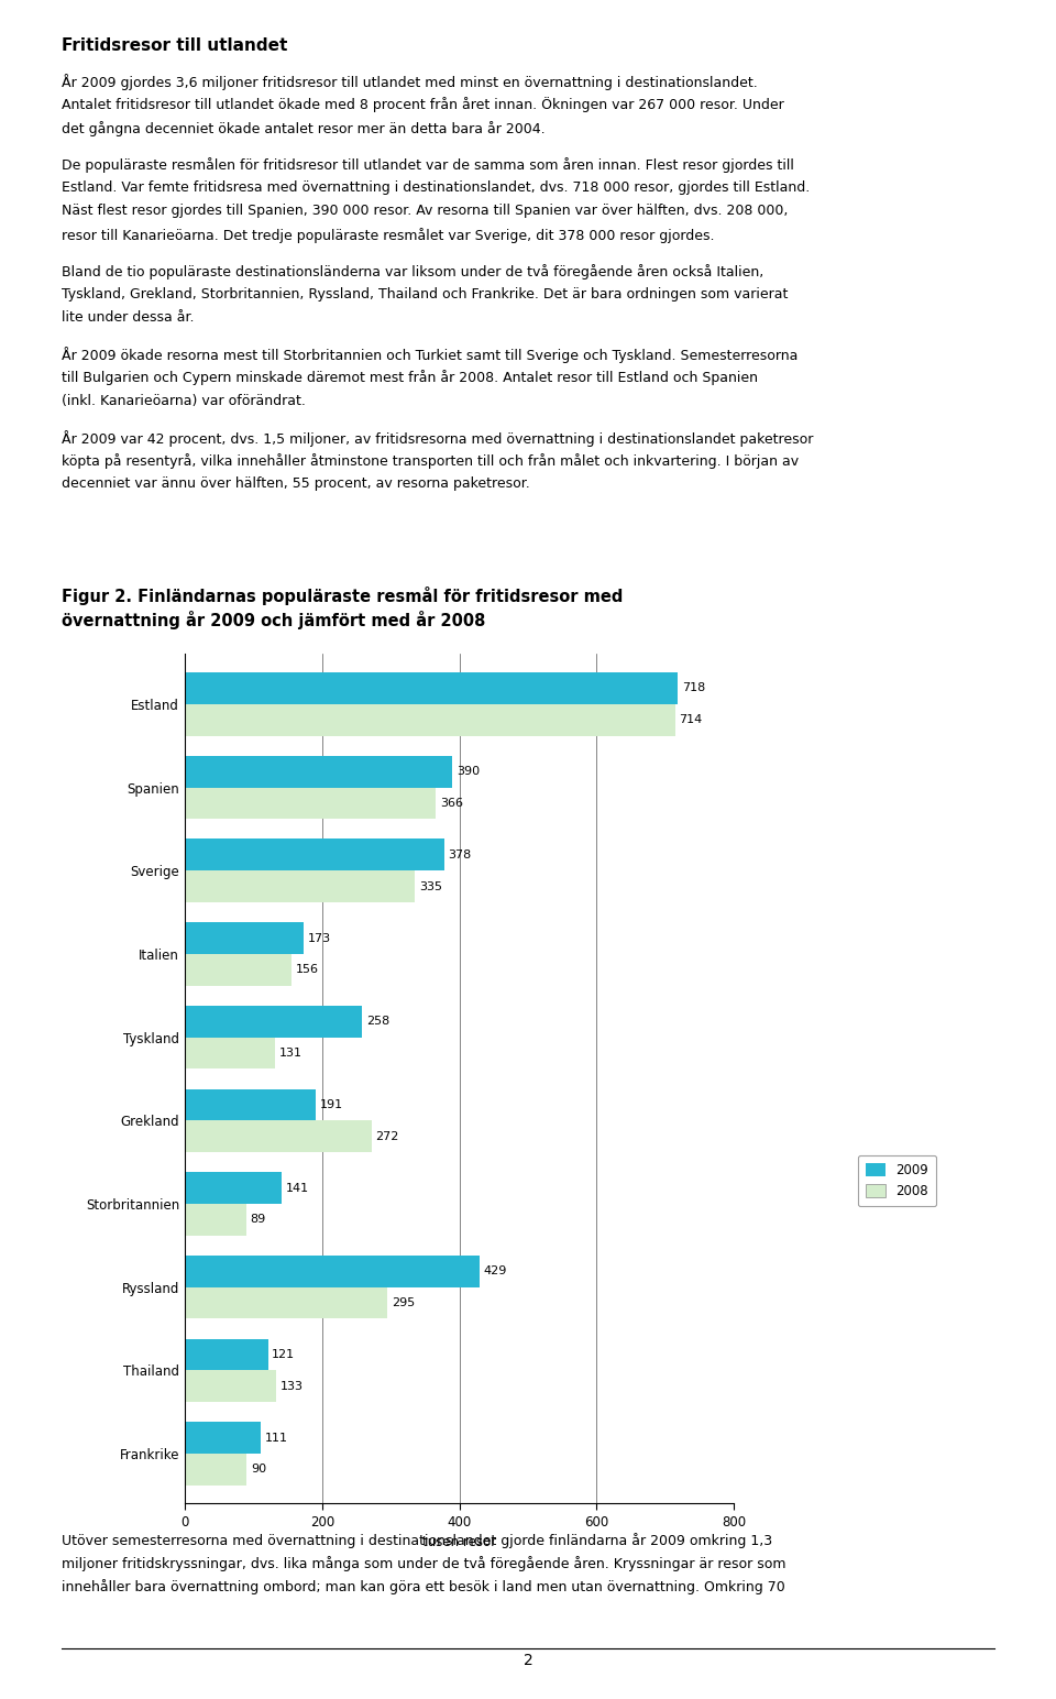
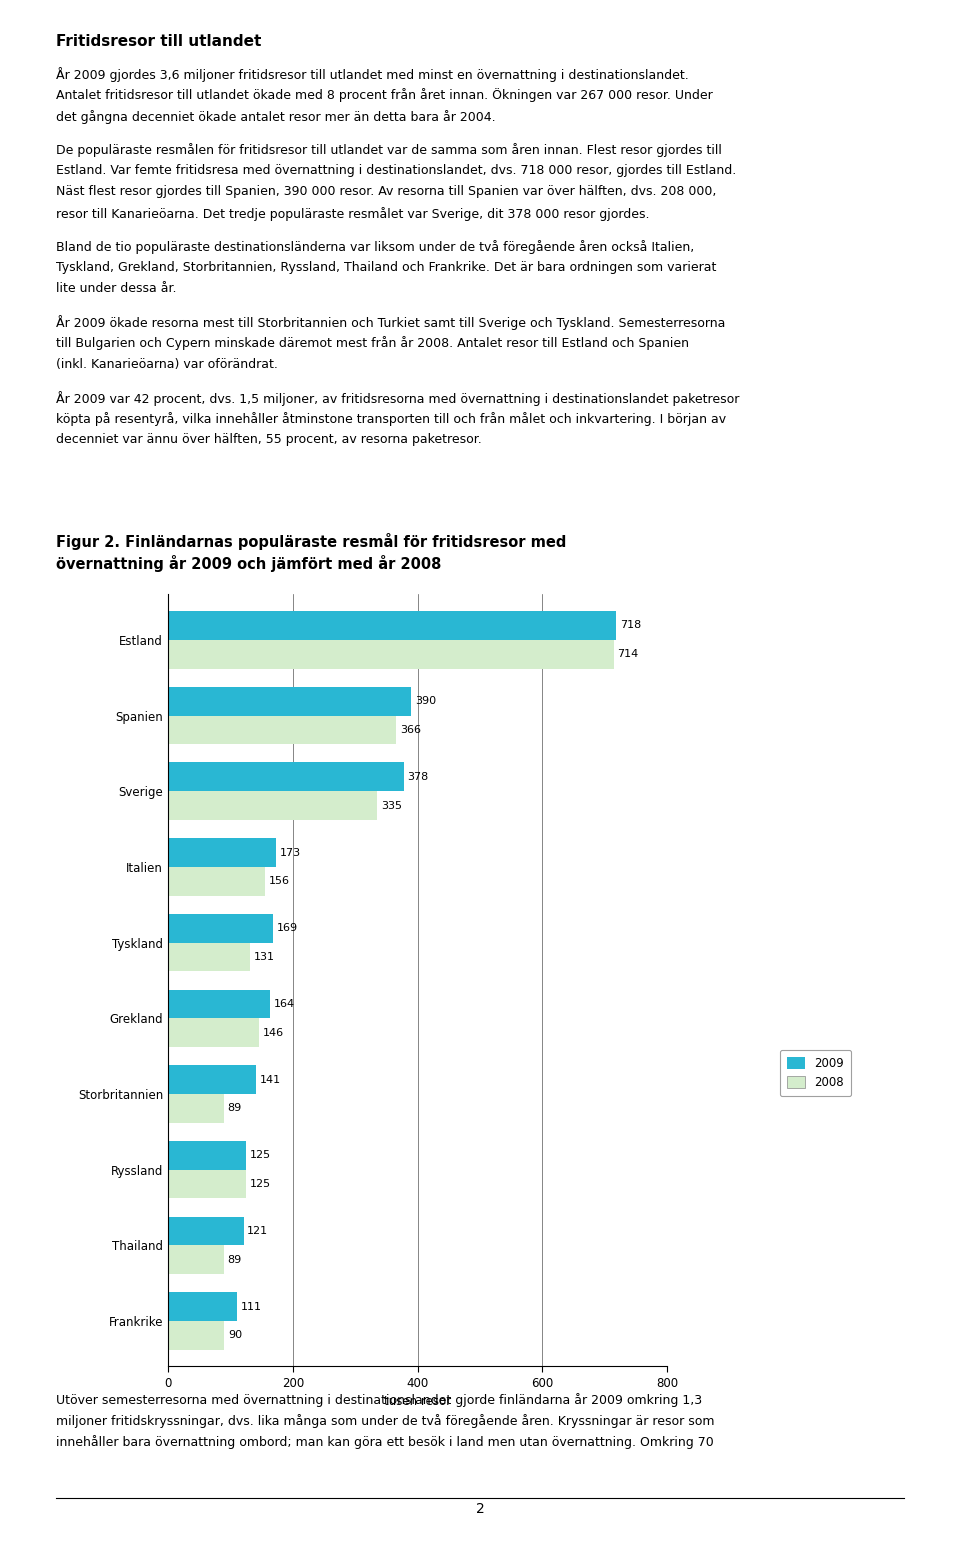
2009/Tyskland: 258 -> 169
2009/Grekland: 191 -> 164
2008/Grekland: 272 -> 146
2009/Ryssland: 429 -> 125
2008/Ryssland: 295 -> 125
2008/Thailand: 133 -> 89
